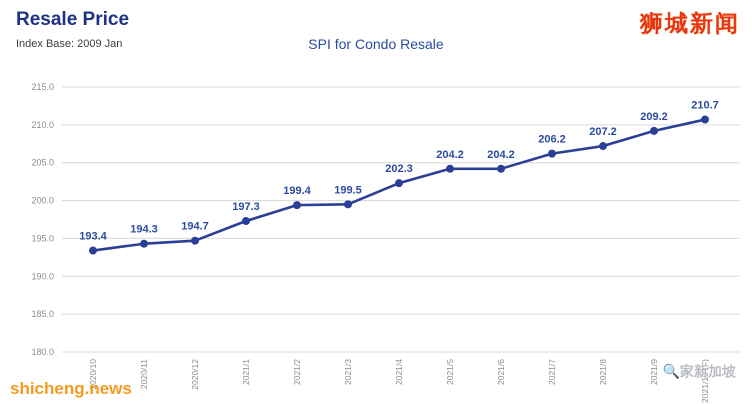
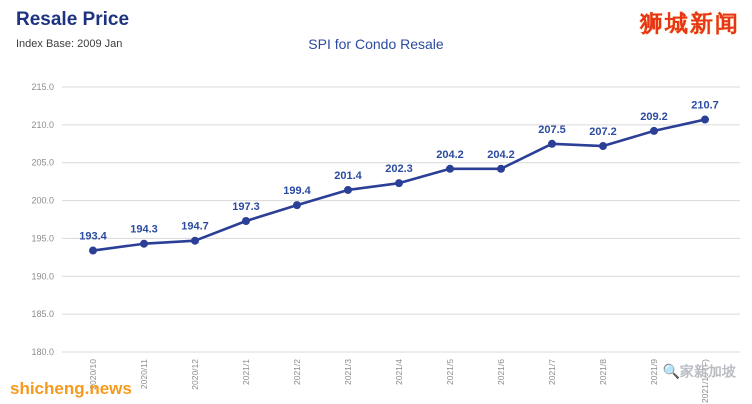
2021/3: 199.5 -> 201.4
2021/7: 206.2 -> 207.5
